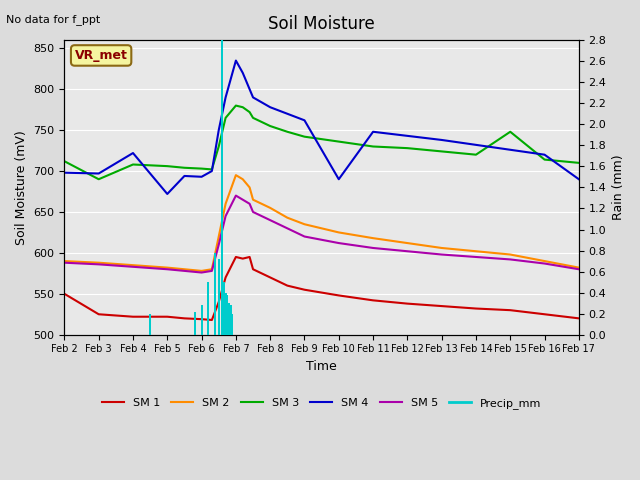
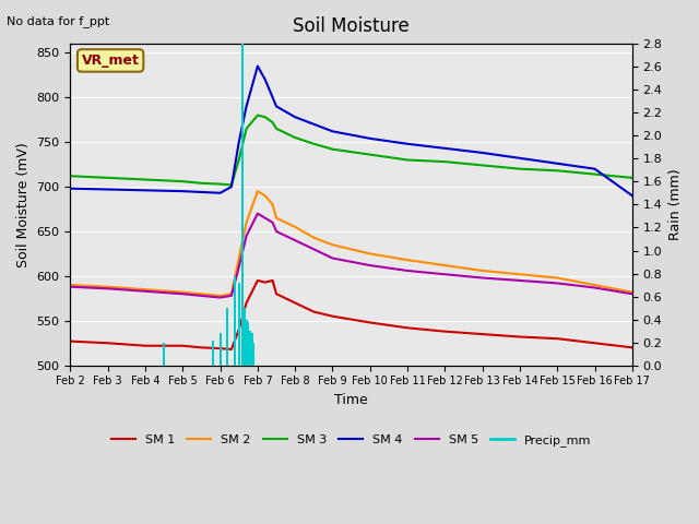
SM 1/Feb 2: 550 -> 527
SM 3/Feb 3: 690 -> 710
SM 4/Feb 4: 722 -> 696
SM 4/Feb 5: 672 -> 695
SM 4/Feb 10: 690 -> 754
SM 3/Feb 15: 748 -> 718
